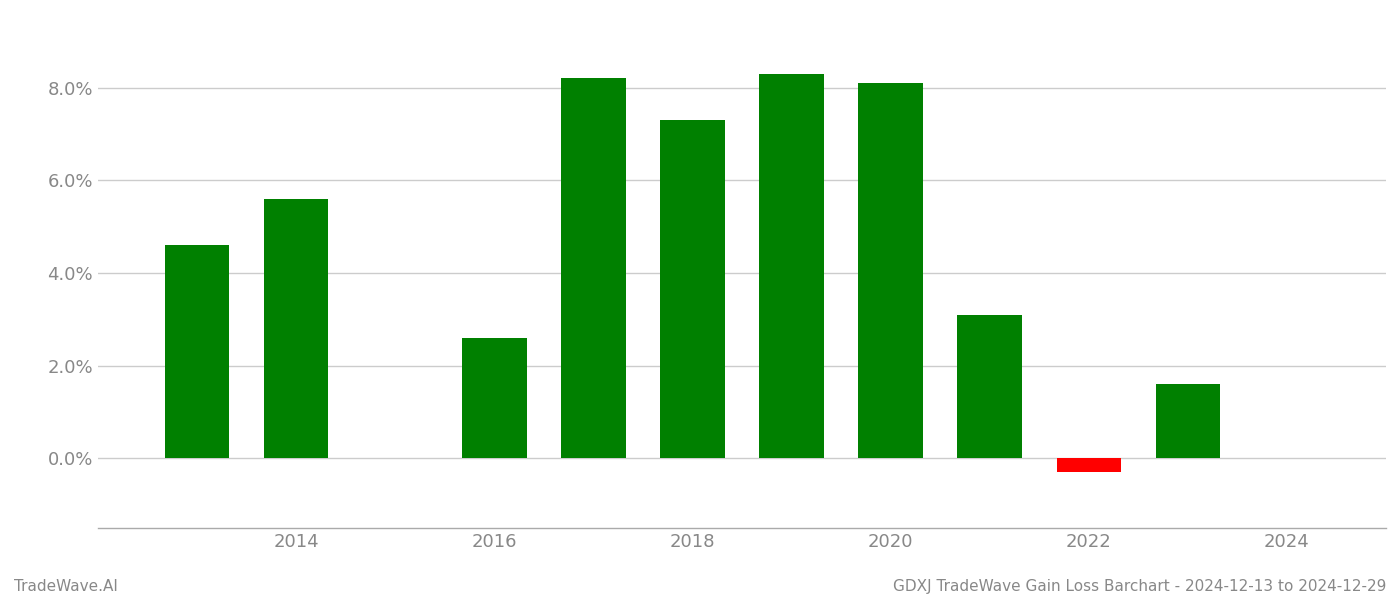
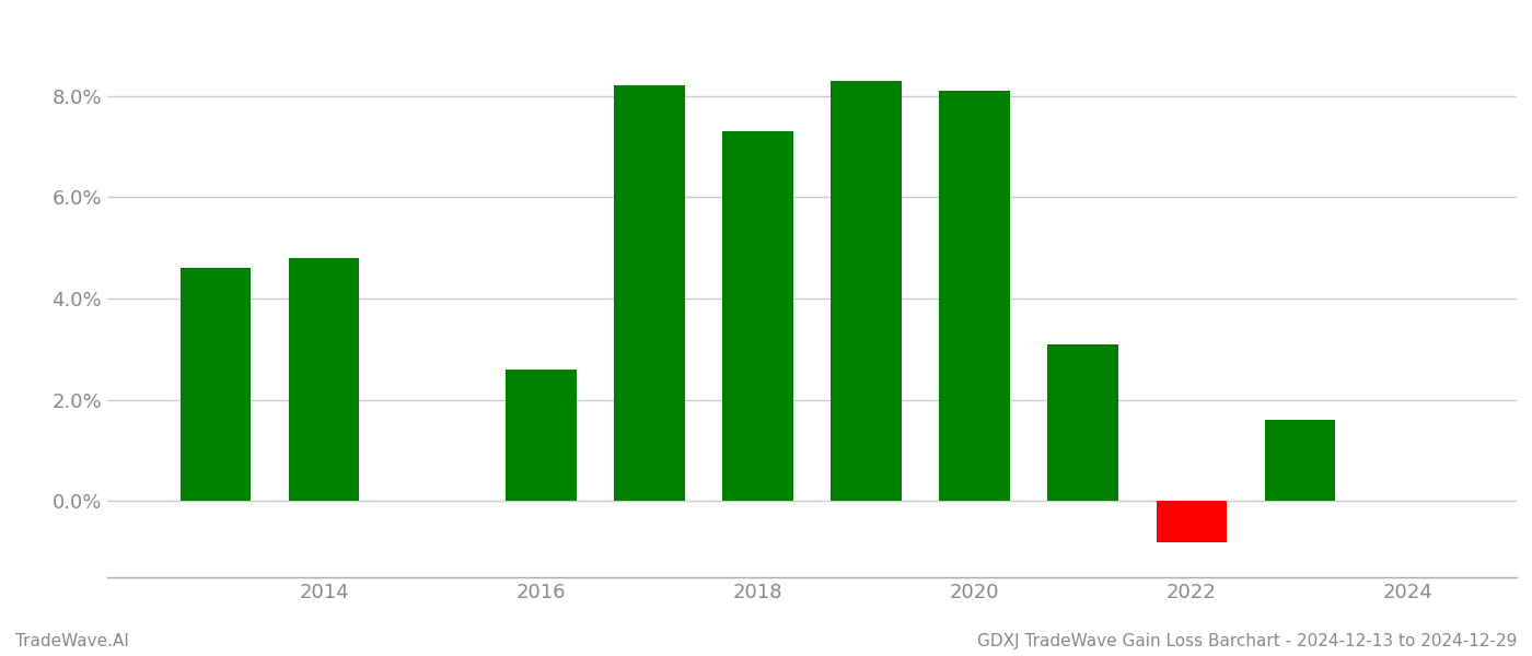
2014: 5.6% -> 4.8%
2022: -0.3% -> -0.8%
